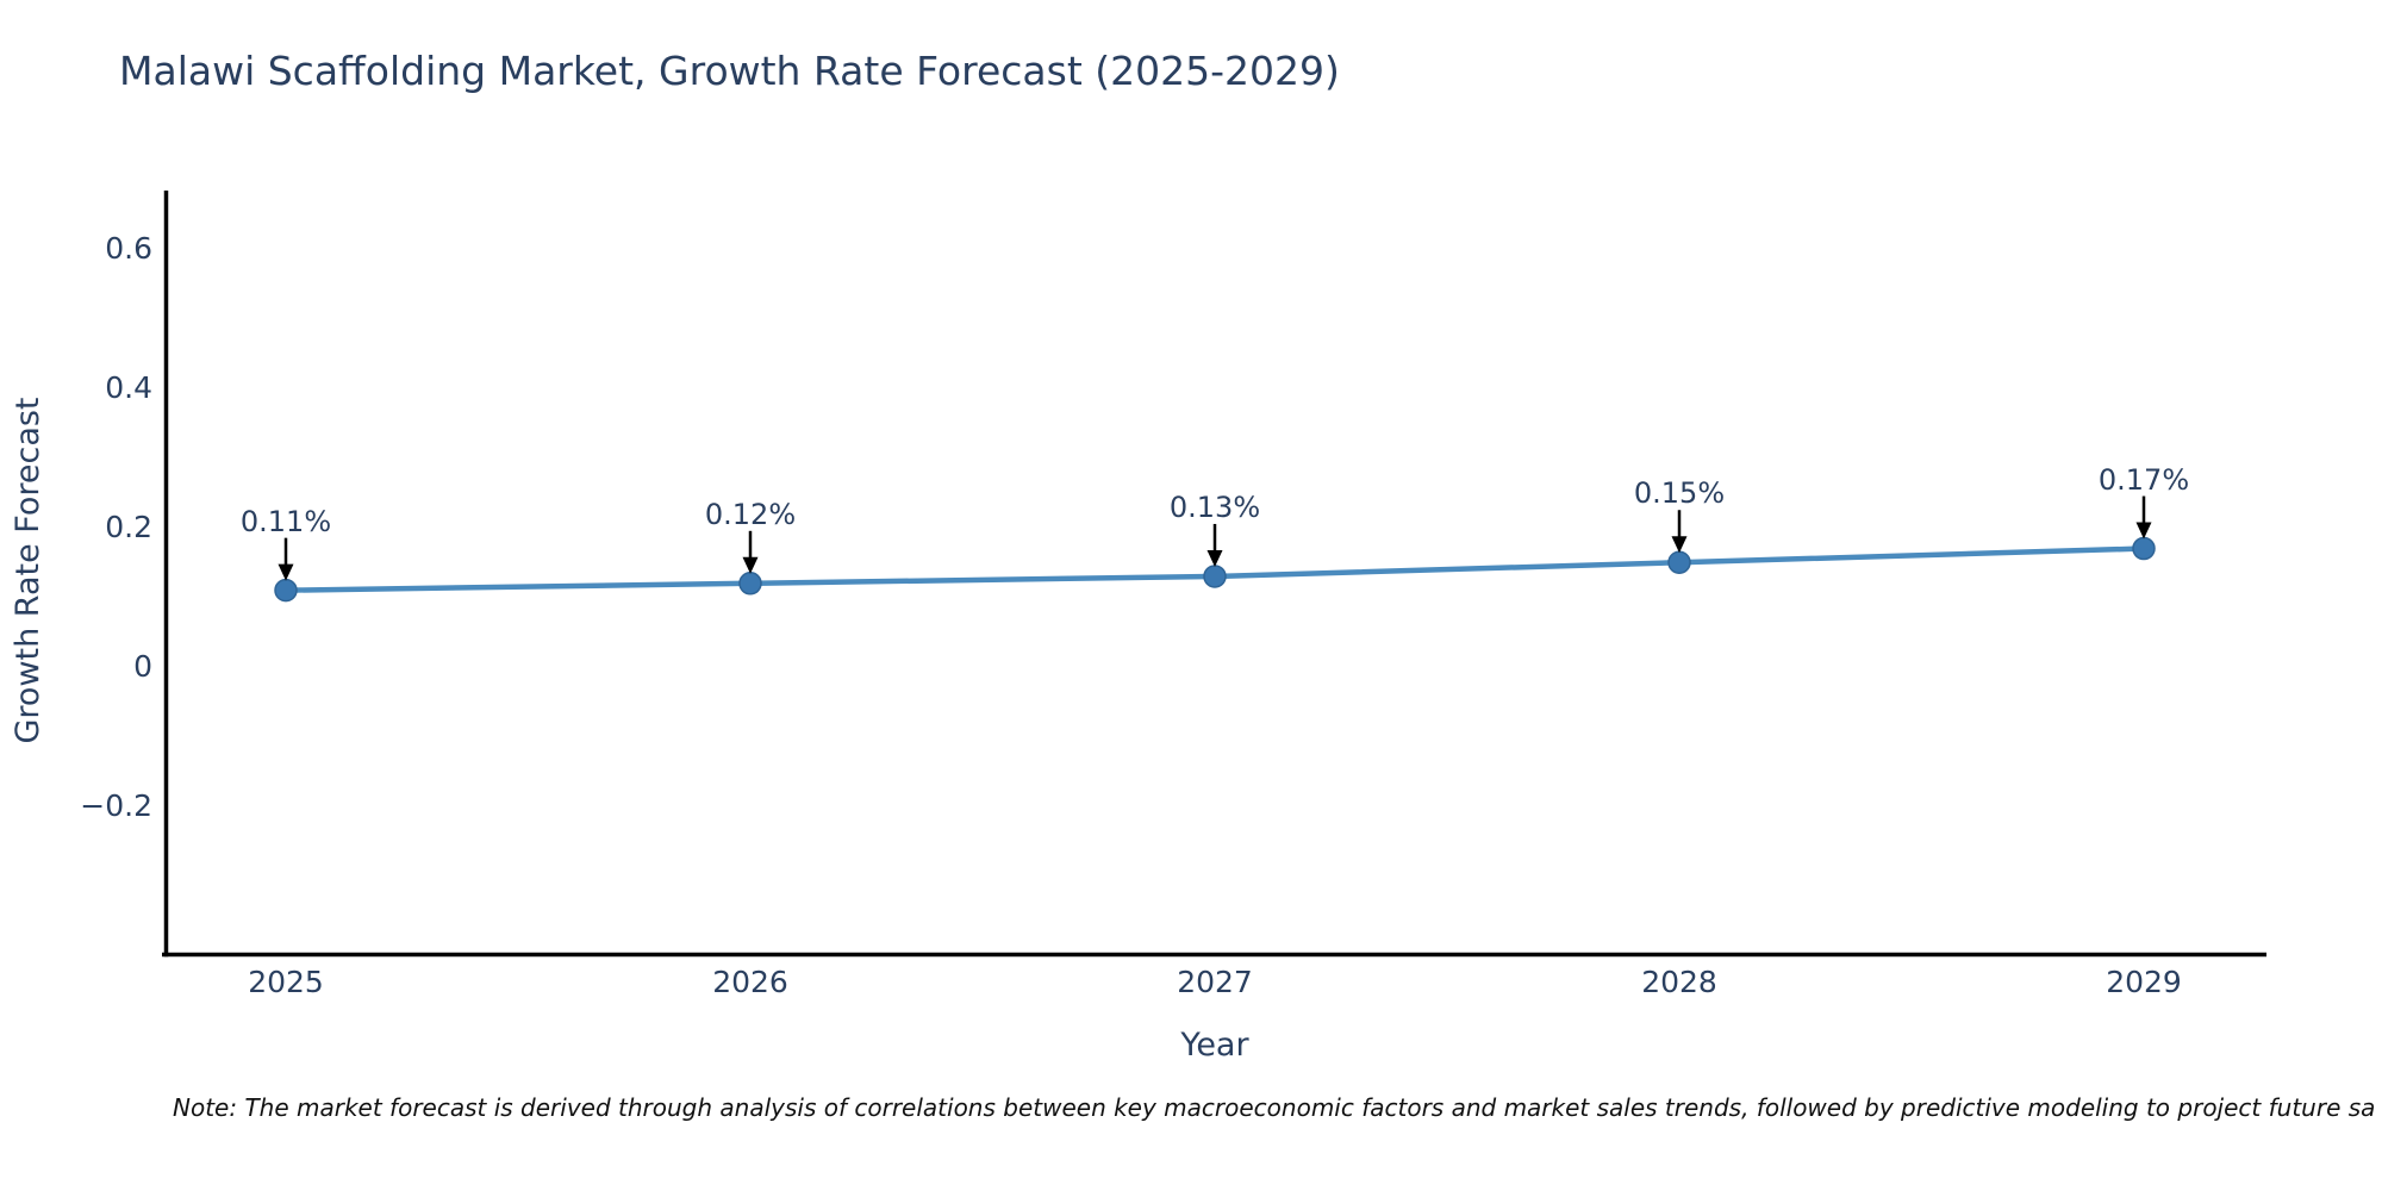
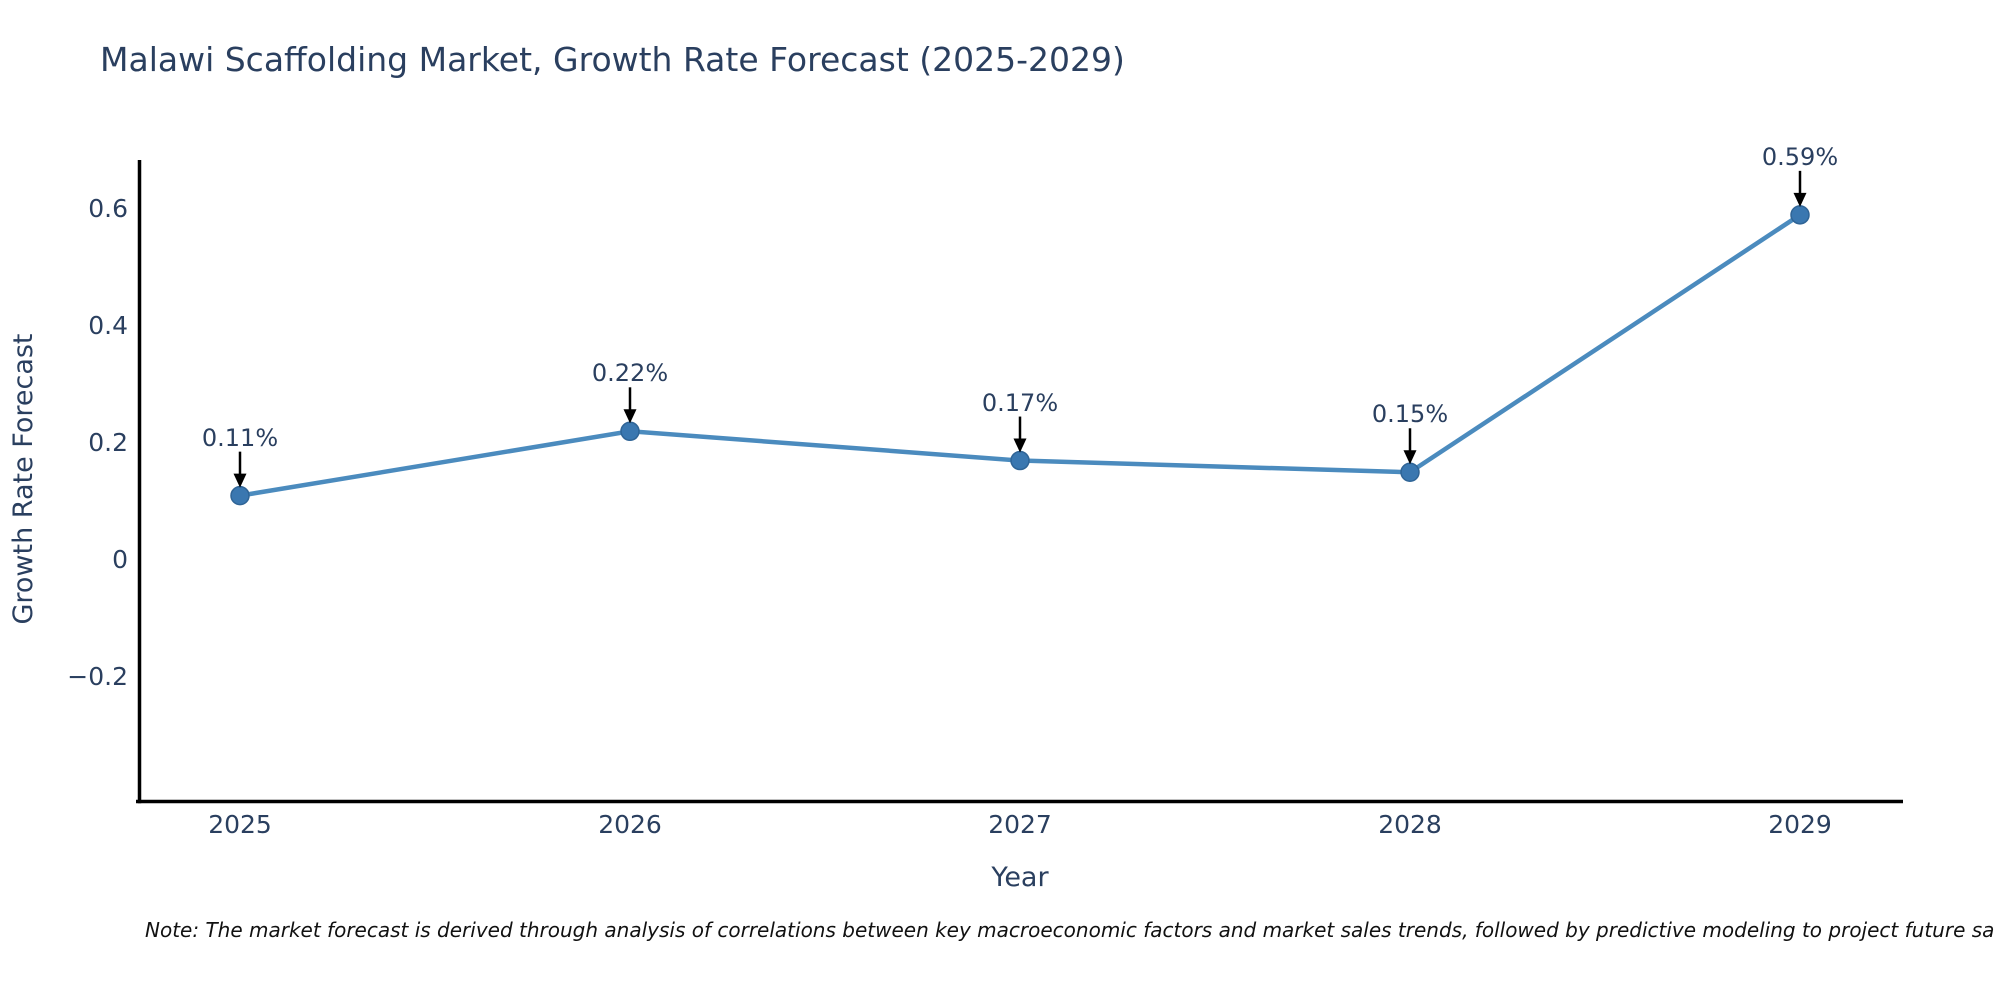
2026: 0.12% -> 0.22%
2027: 0.13% -> 0.17%
2029: 0.17% -> 0.59%
